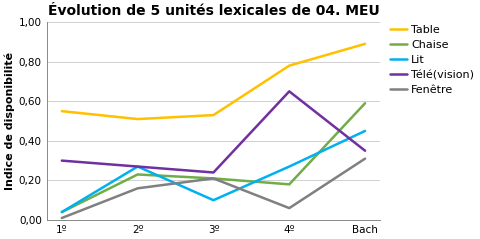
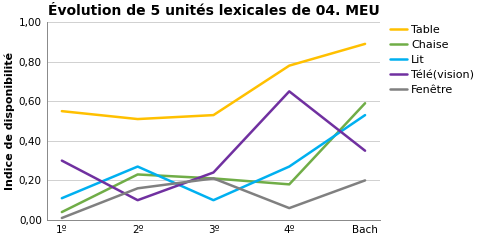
Lit/1º: 0,04 -> 0,11
Télé(vision)/2º: 0,27 -> 0,10
Lit/Bach: 0,45 -> 0,53
Fenêtre/Bach: 0,31 -> 0,20
